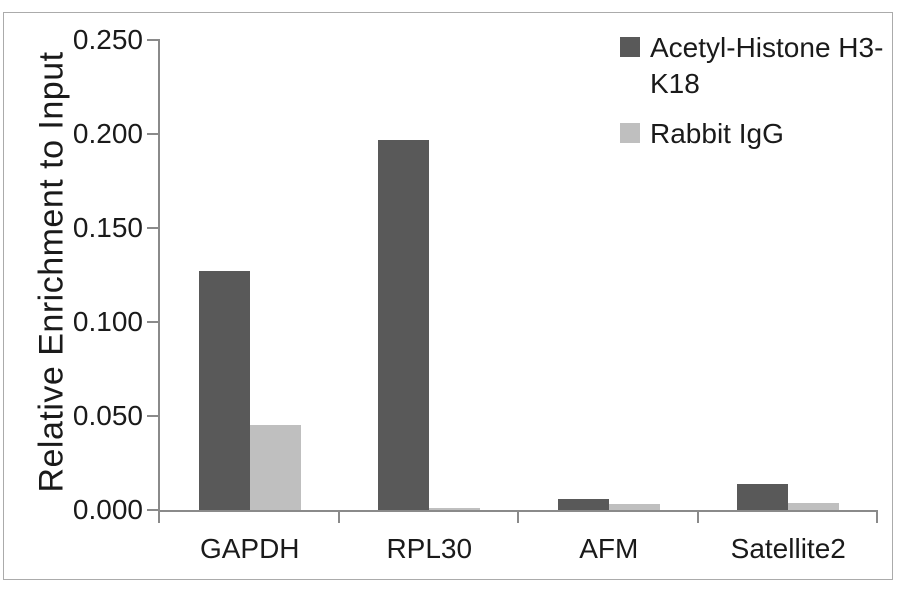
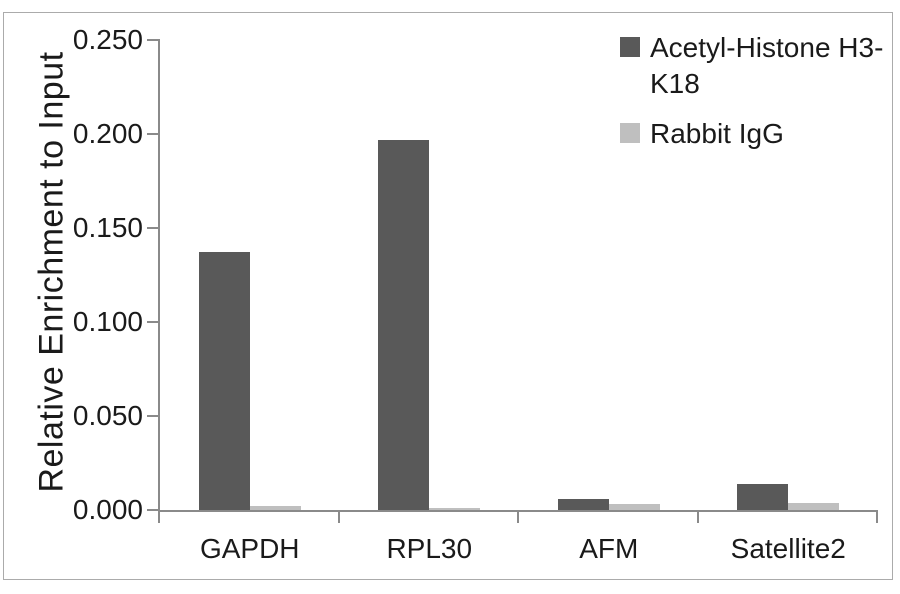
Acetyl-Histone H3-K18/GAPDH: 0.127 -> 0.137
Rabbit IgG/GAPDH: 0.045 -> 0.002
